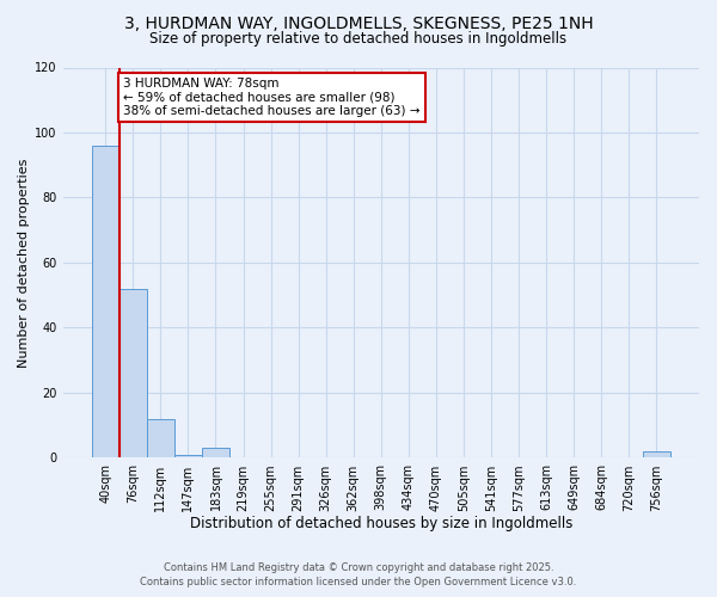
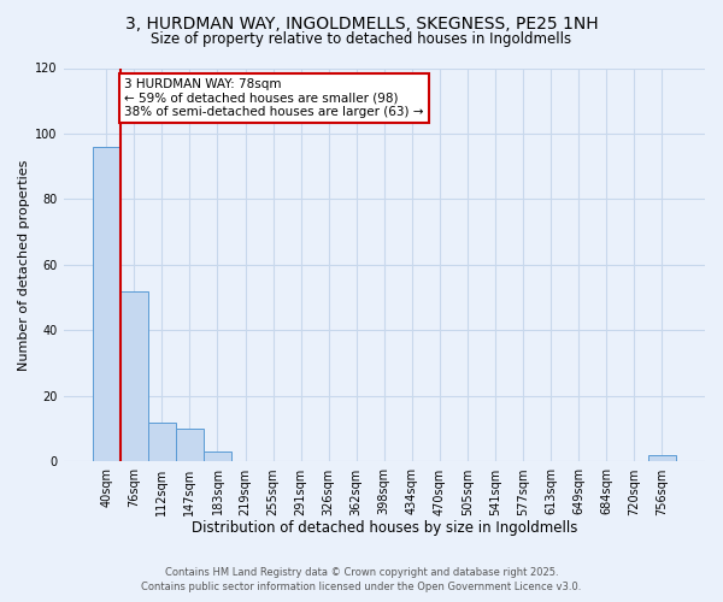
147sqm: 1 -> 10
